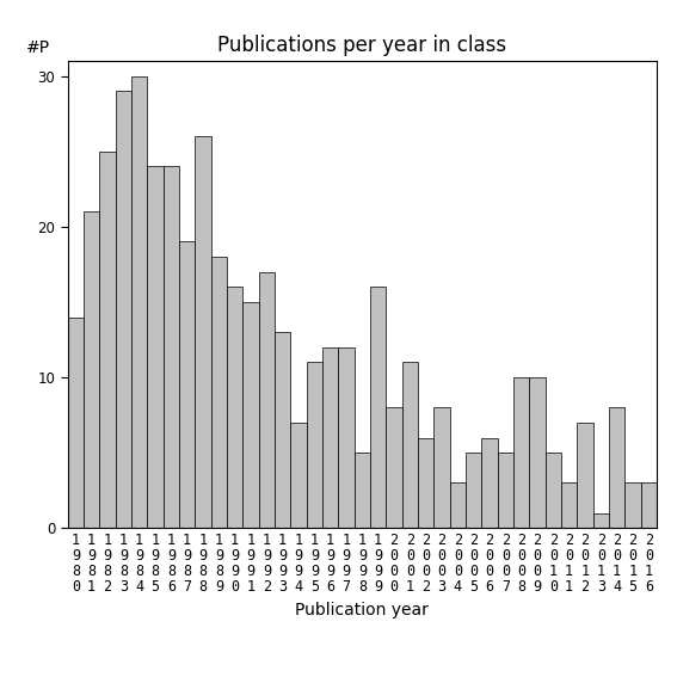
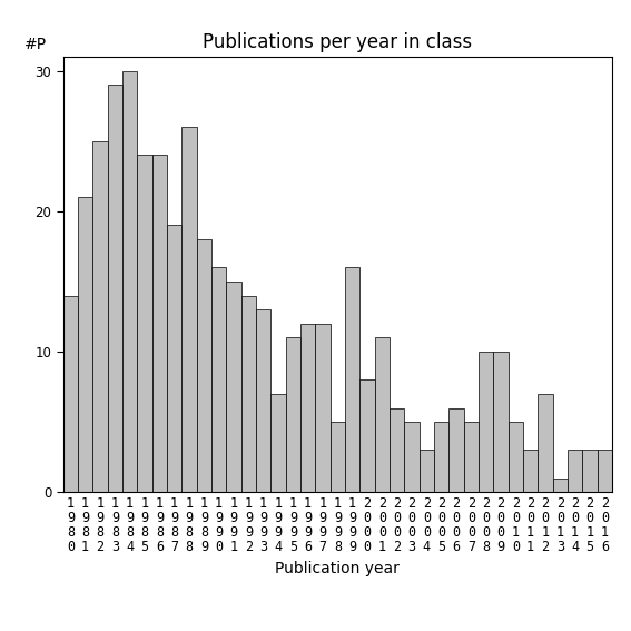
1 9 9 2: 17 -> 14
2 0 0 3: 8 -> 5
2 0 1 4: 8 -> 3
